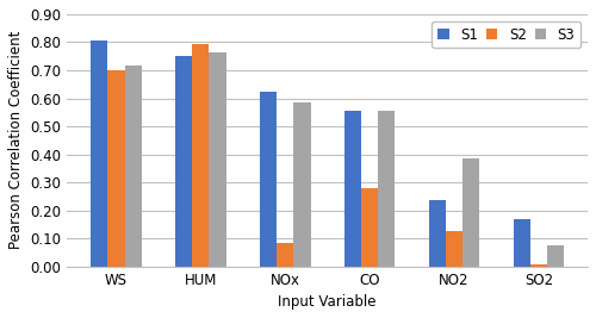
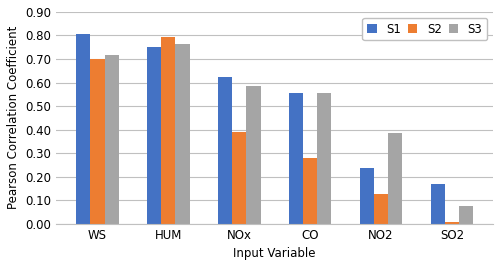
S2/NOx: 0.085 -> 0.390
